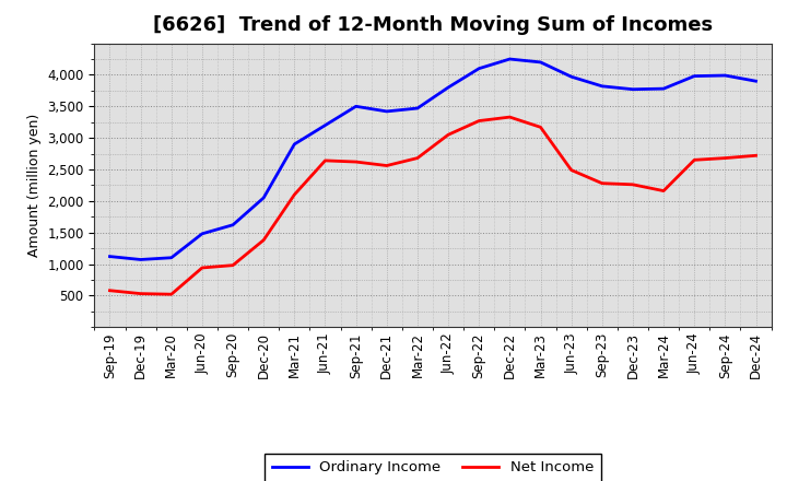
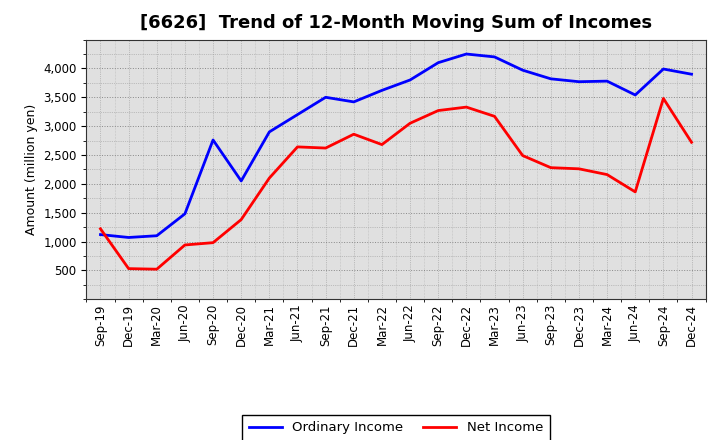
Net Income/Sep-19: 580 -> 1,220
Ordinary Income/Sep-20: 1,620 -> 2,760
Net Income/Dec-21: 2,560 -> 2,860
Ordinary Income/Mar-22: 3,470 -> 3,620
Ordinary Income/Jun-24: 3,980 -> 3,540
Net Income/Jun-24: 2,650 -> 1,860
Net Income/Sep-24: 2,680 -> 3,480
